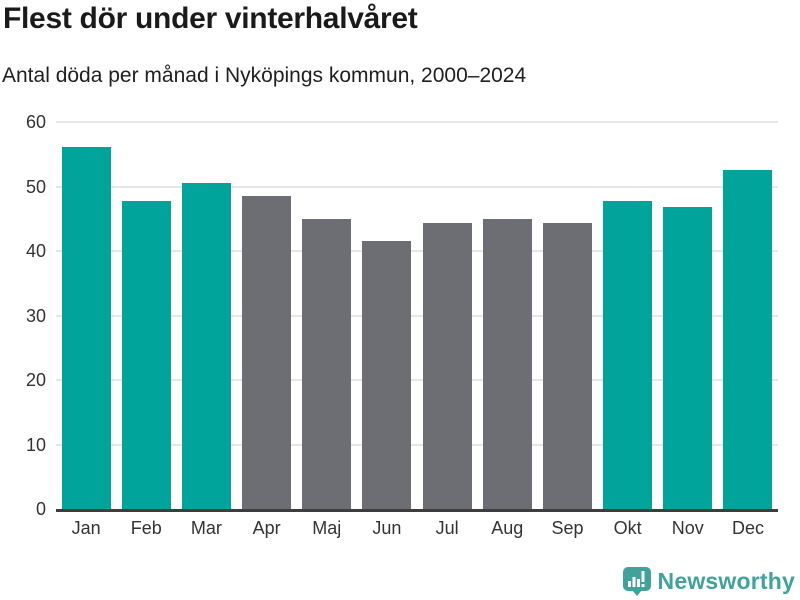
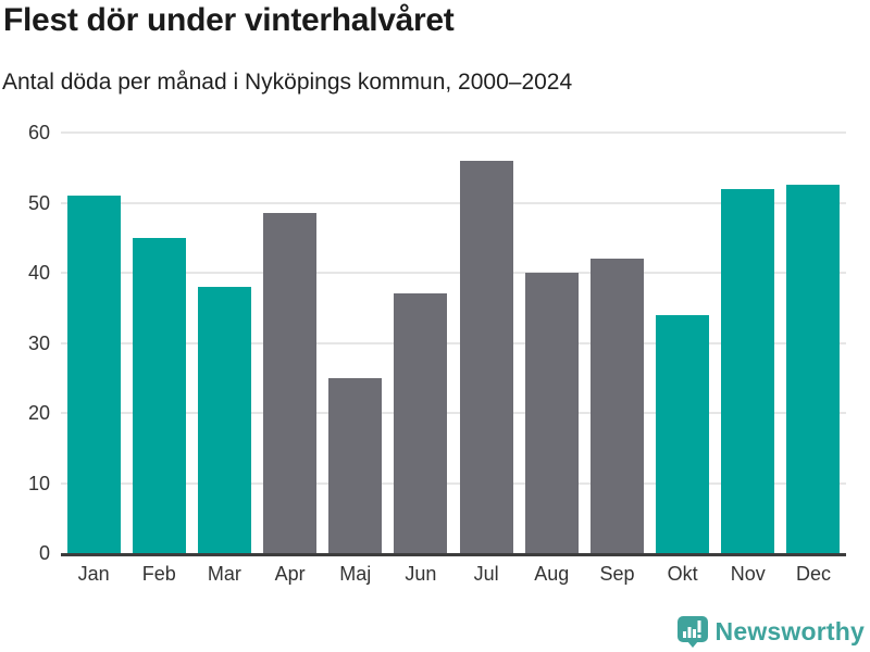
Jan: 56 -> 51
Feb: 48 -> 45
Mar: 50 -> 38
Maj: 45 -> 25
Jun: 42 -> 37
Jul: 44 -> 56
Aug: 45 -> 40
Sep: 44 -> 42
Okt: 48 -> 34
Nov: 47 -> 52
